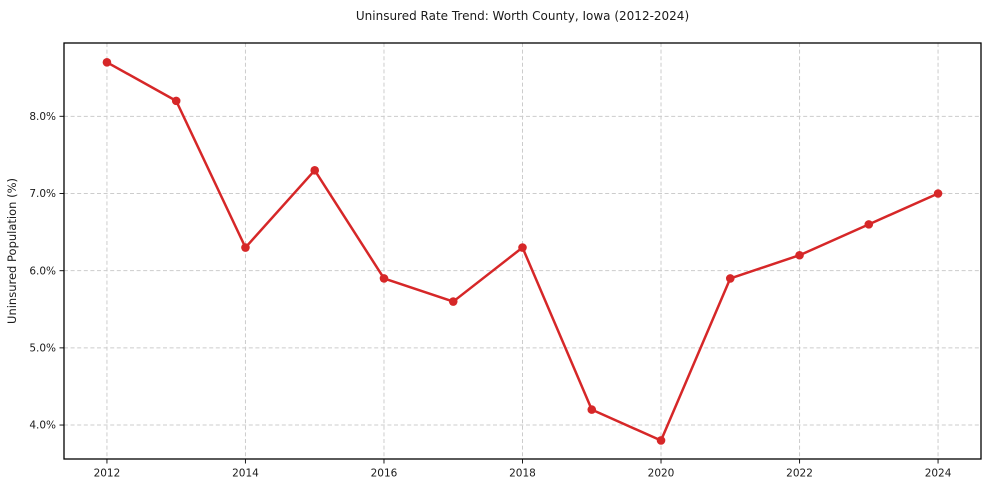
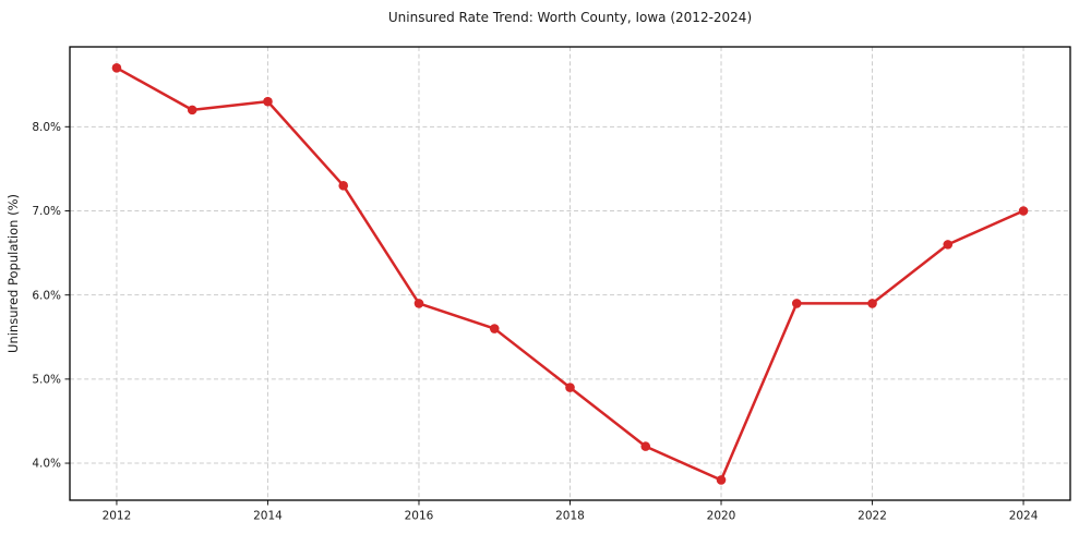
2014: 6.3% -> 8.3%
2018: 6.3% -> 4.9%
2022: 6.2% -> 5.9%
